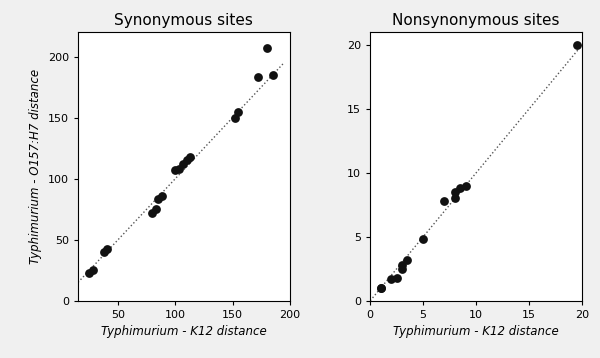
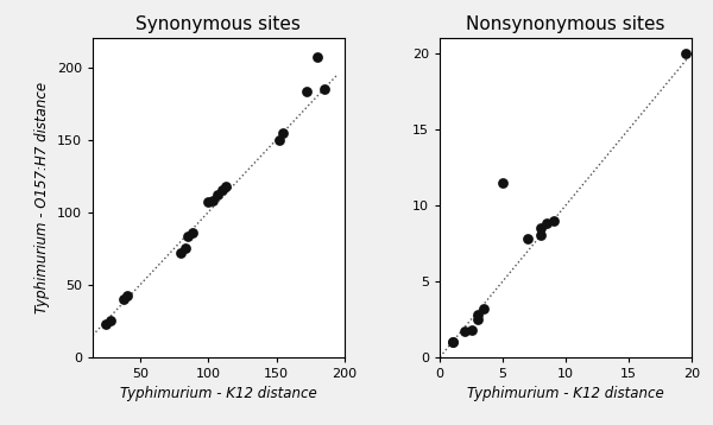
Nonsynonymous sites/5: 4.8 -> 11.5
